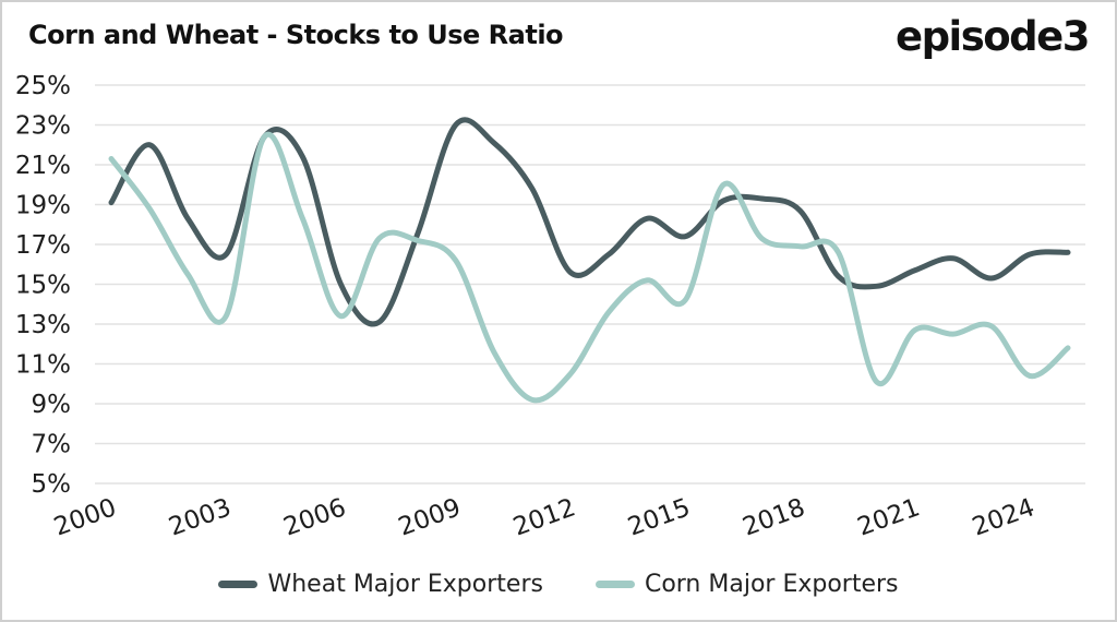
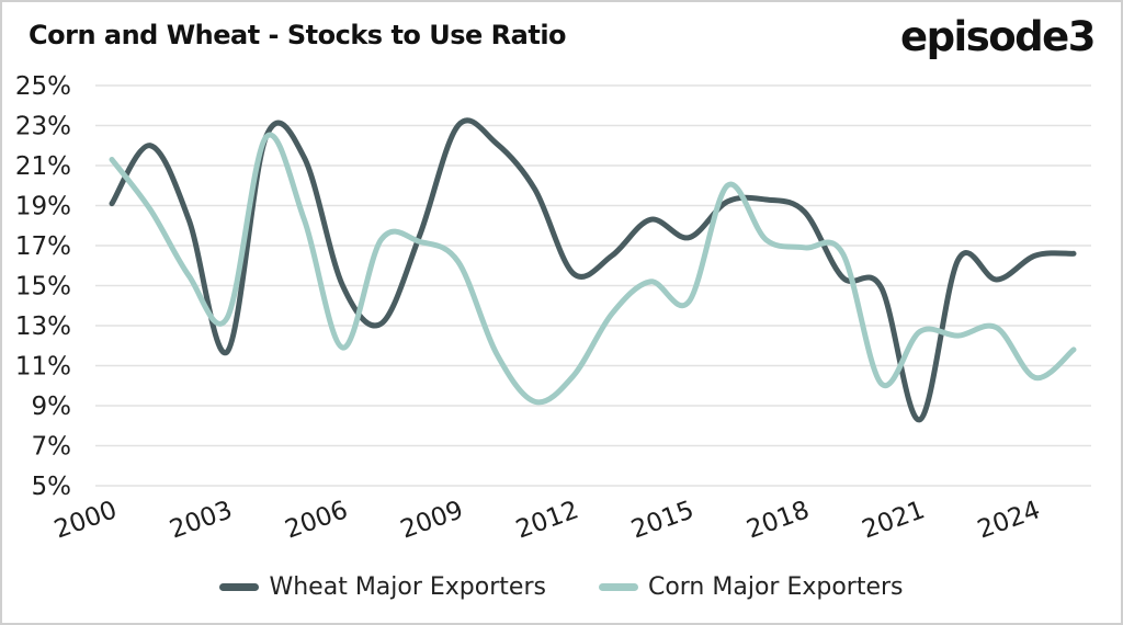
Wheat Major Exporters/2003: 16.5% -> 11.7%
Corn Major Exporters/2006: 13.4% -> 11.9%
Wheat Major Exporters/2021: 15.7% -> 8.3%
